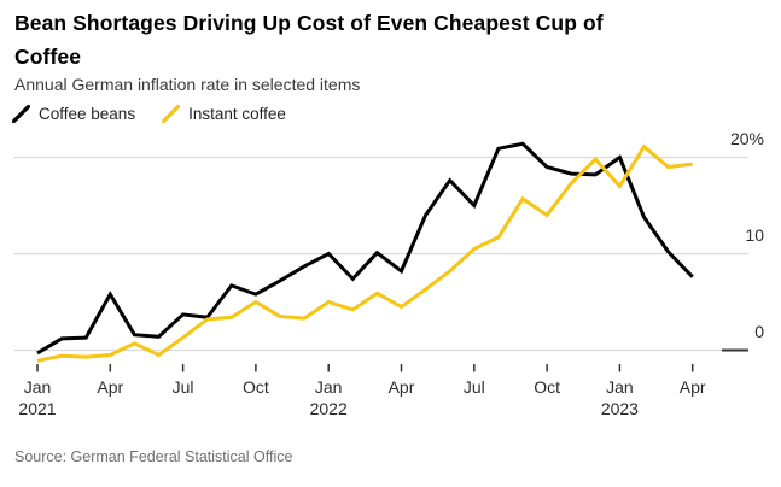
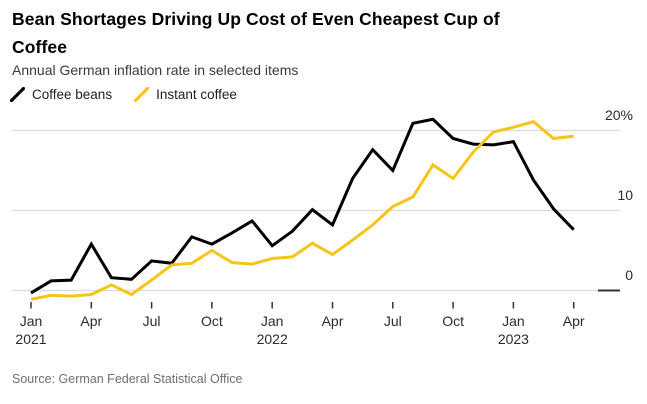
Coffee beans/Jan 2022: 10% -> 6%
Instant coffee/Jan 2022: 5% -> 4%
Coffee beans/Jan 2023: 20% -> 19%
Instant coffee/Jan 2023: 17% -> 20%
